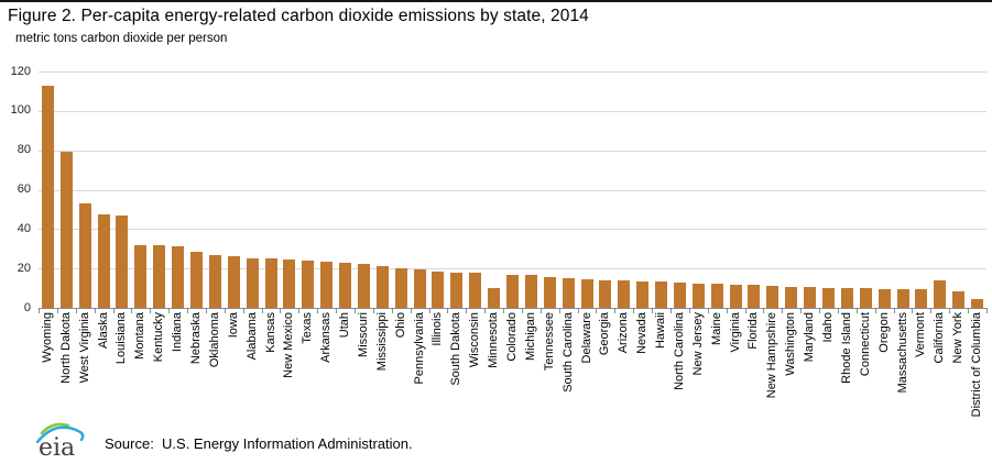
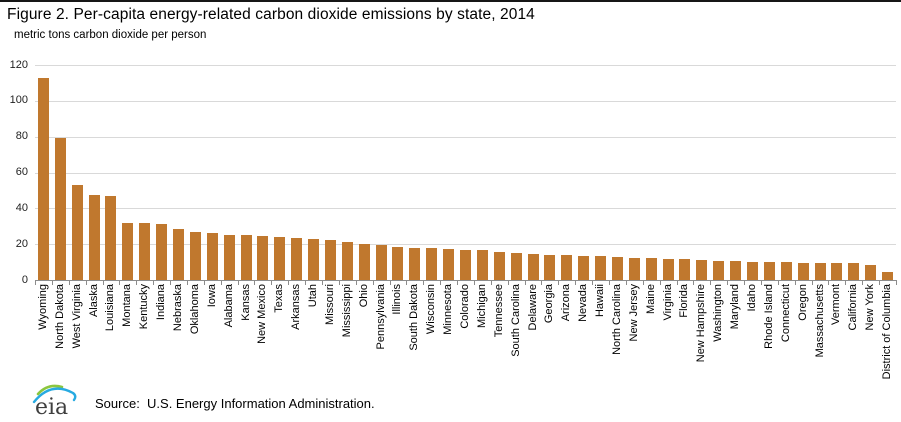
Minnesota: 10 -> 17
California: 14 -> 9
